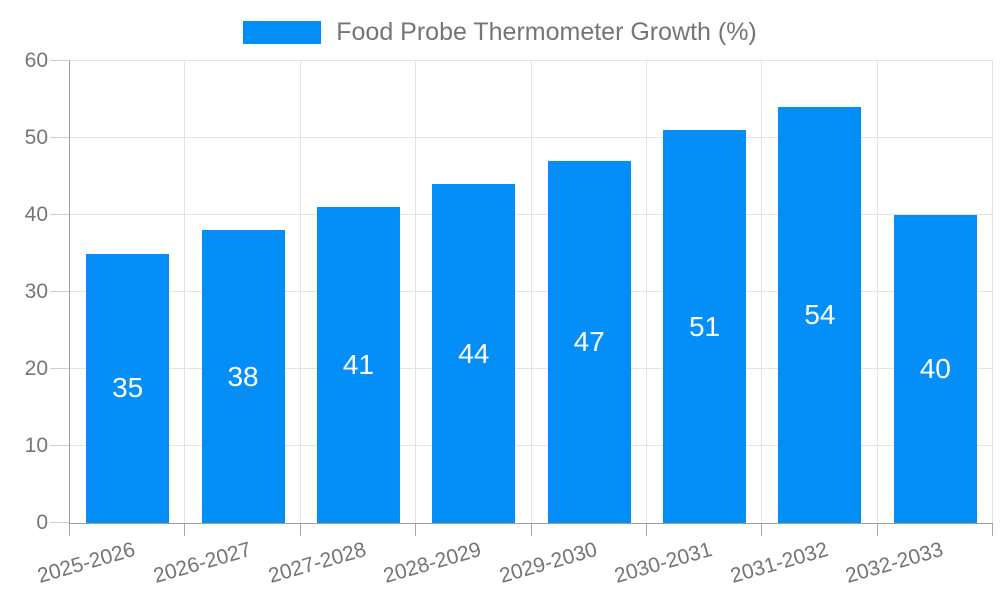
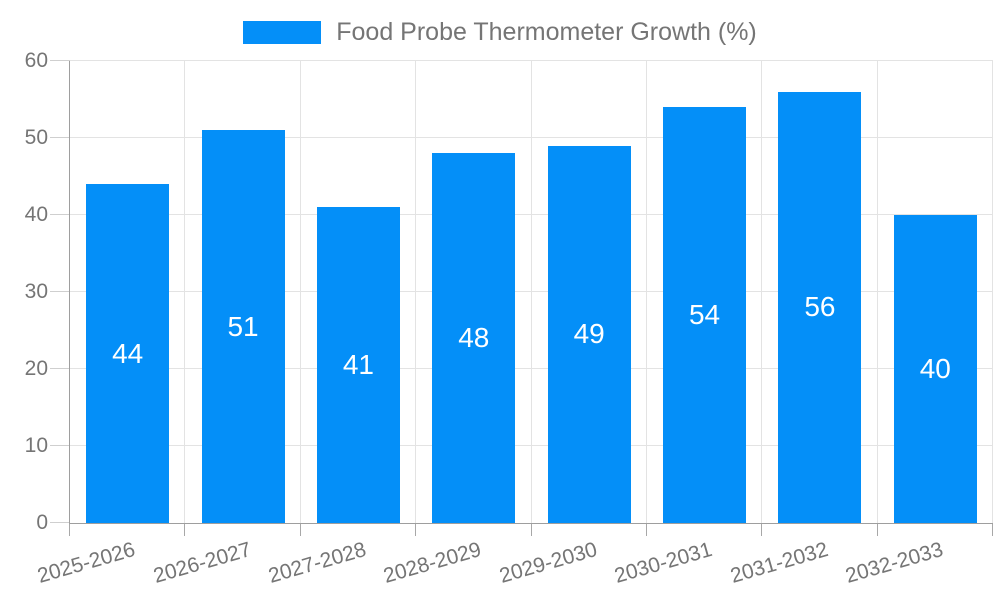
2025-2026: 35 -> 44
2026-2027: 38 -> 51
2028-2029: 44 -> 48
2029-2030: 47 -> 49
2030-2031: 51 -> 54
2031-2032: 54 -> 56
